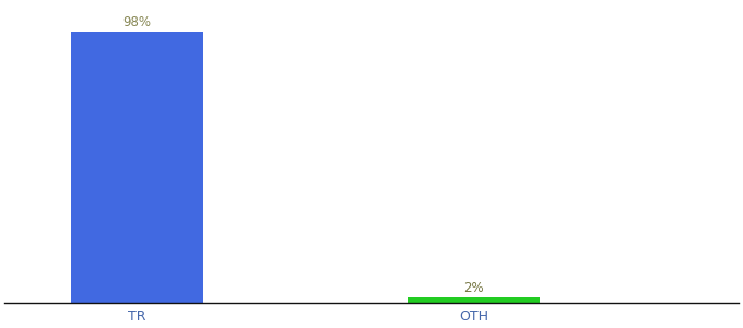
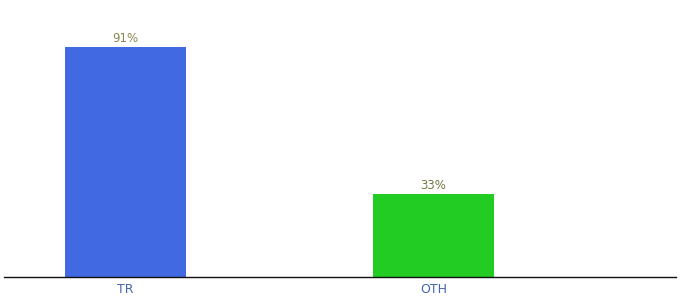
TR: 98% -> 91%
OTH: 2% -> 33%
